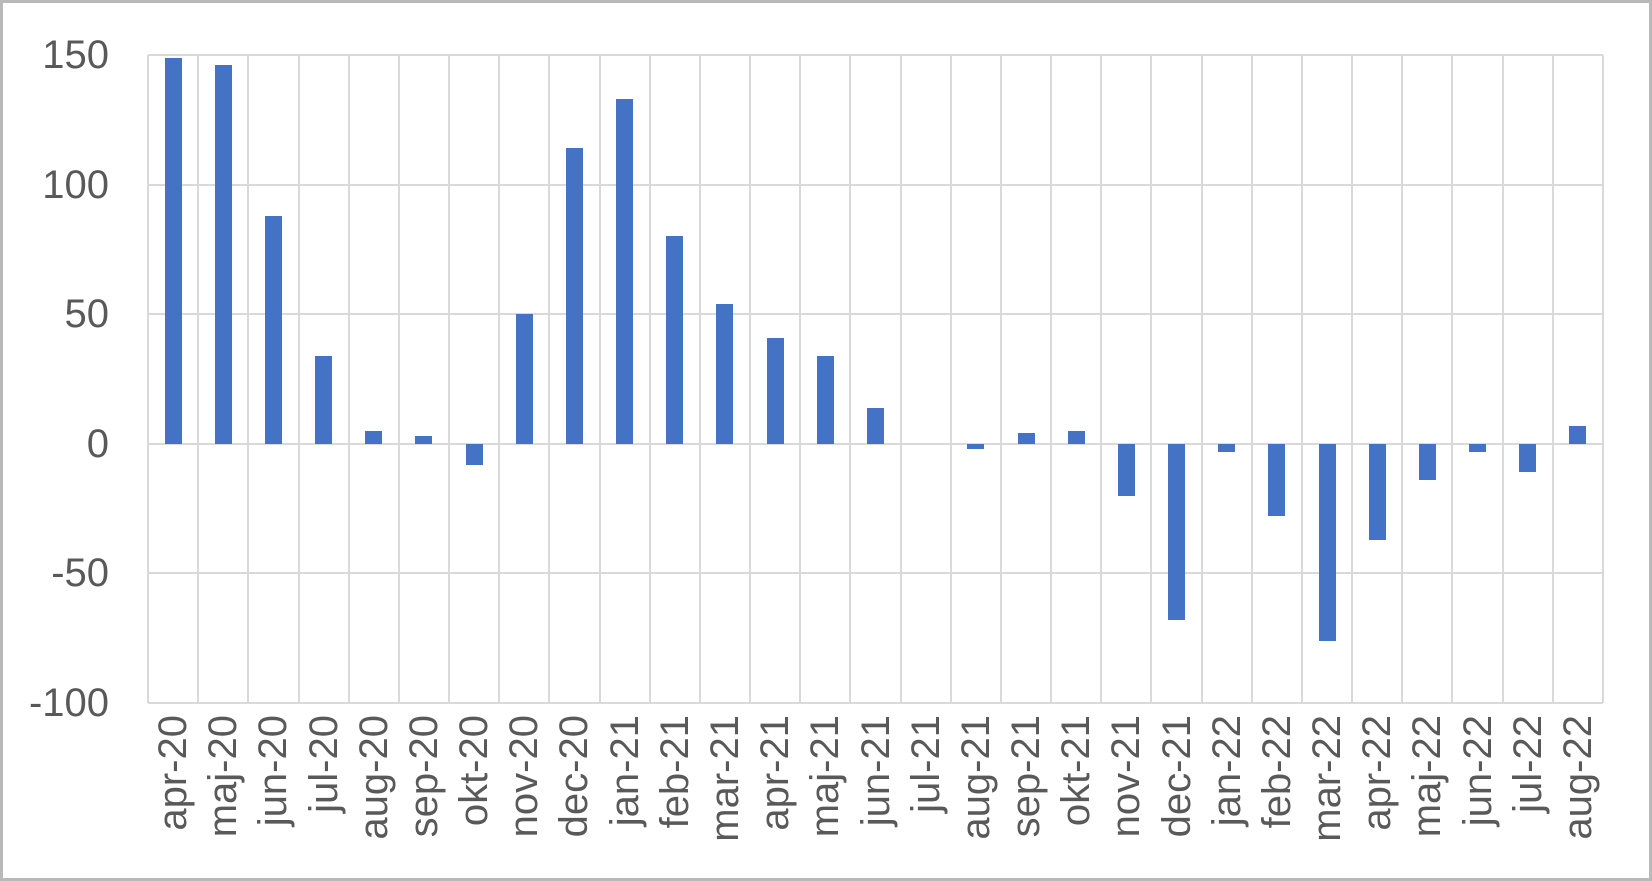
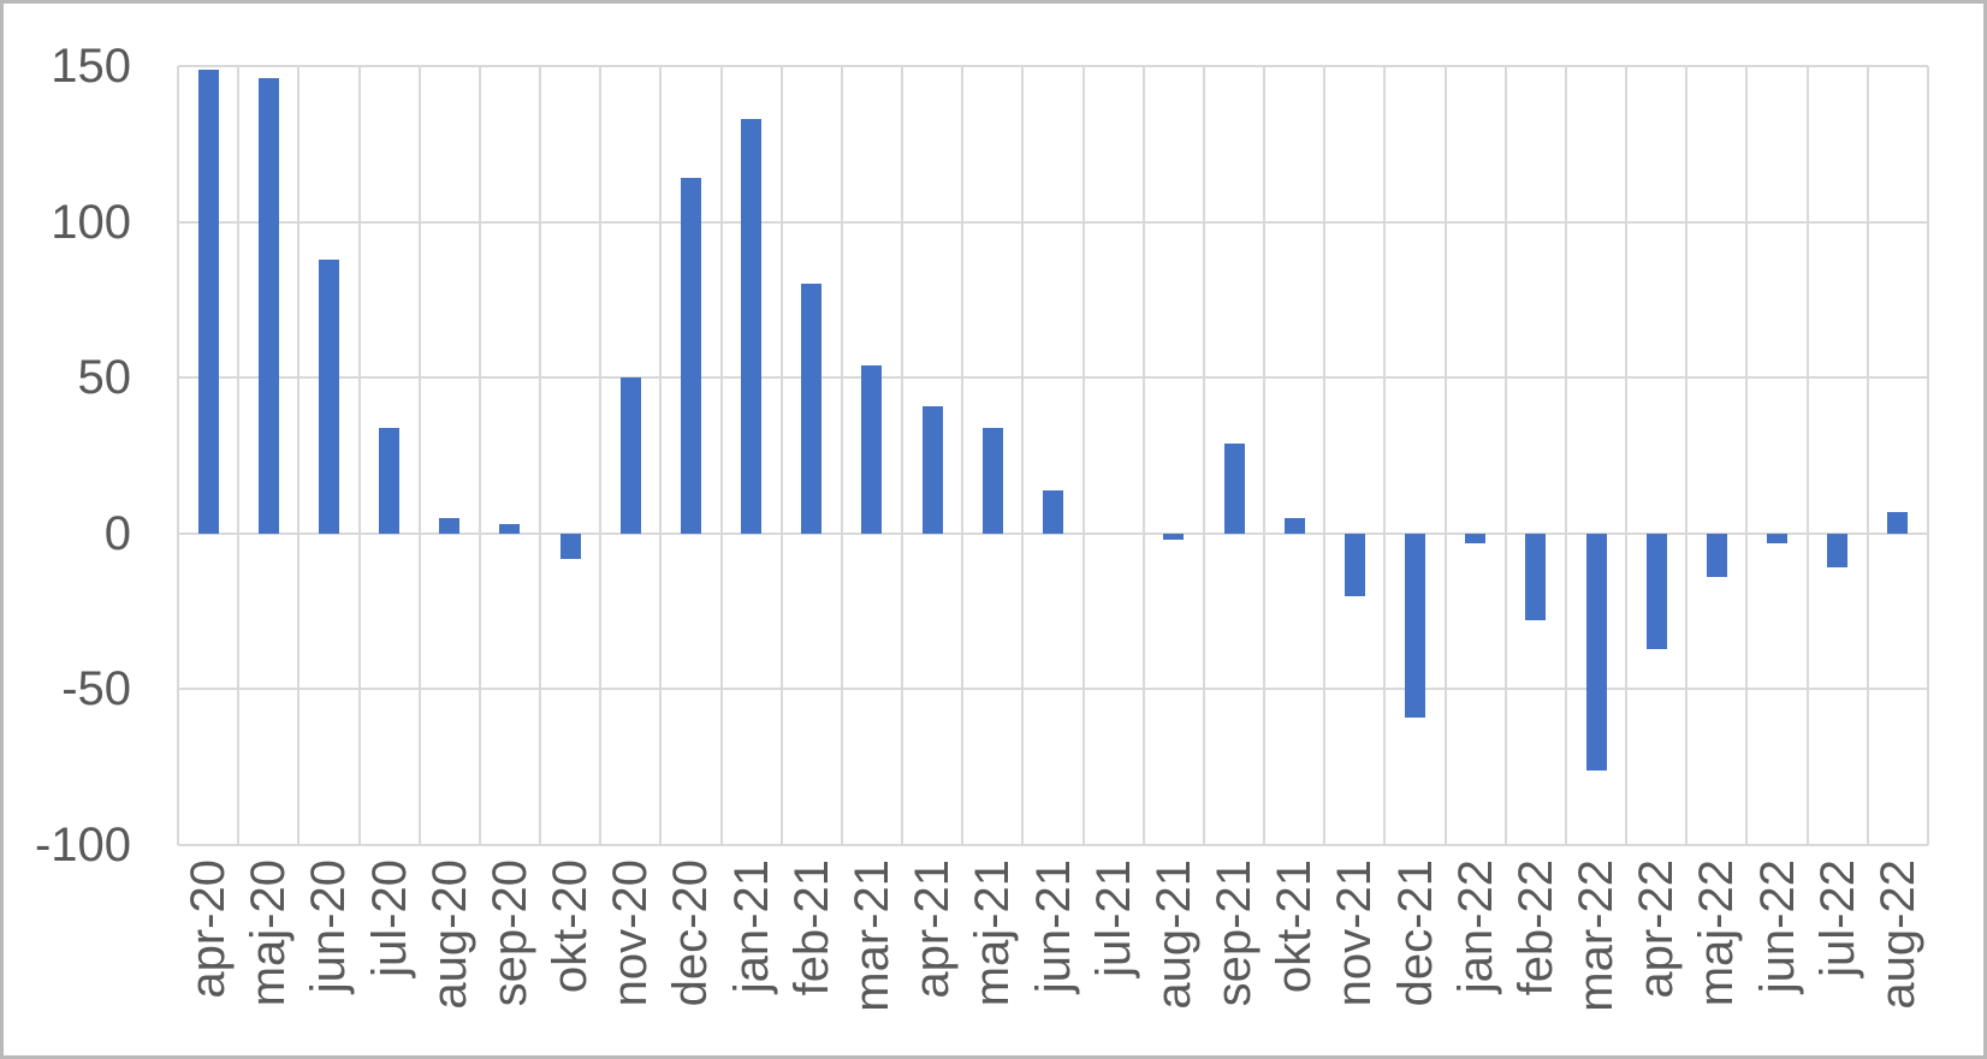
sep-21: 4 -> 29
dec-21: -68 -> -59
